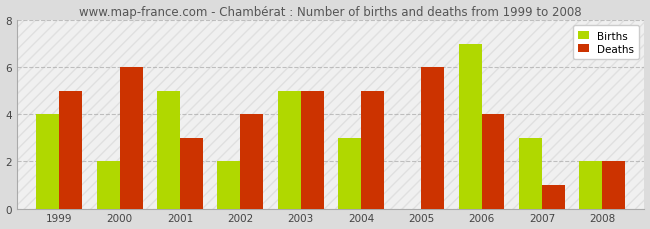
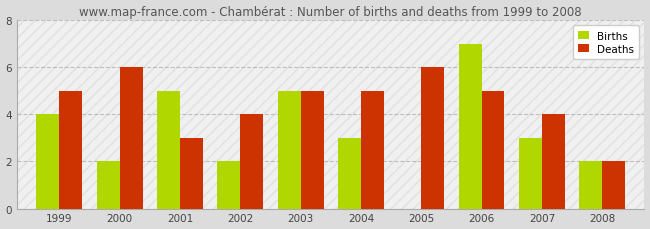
Deaths/2006: 4 -> 5
Deaths/2007: 1 -> 4
